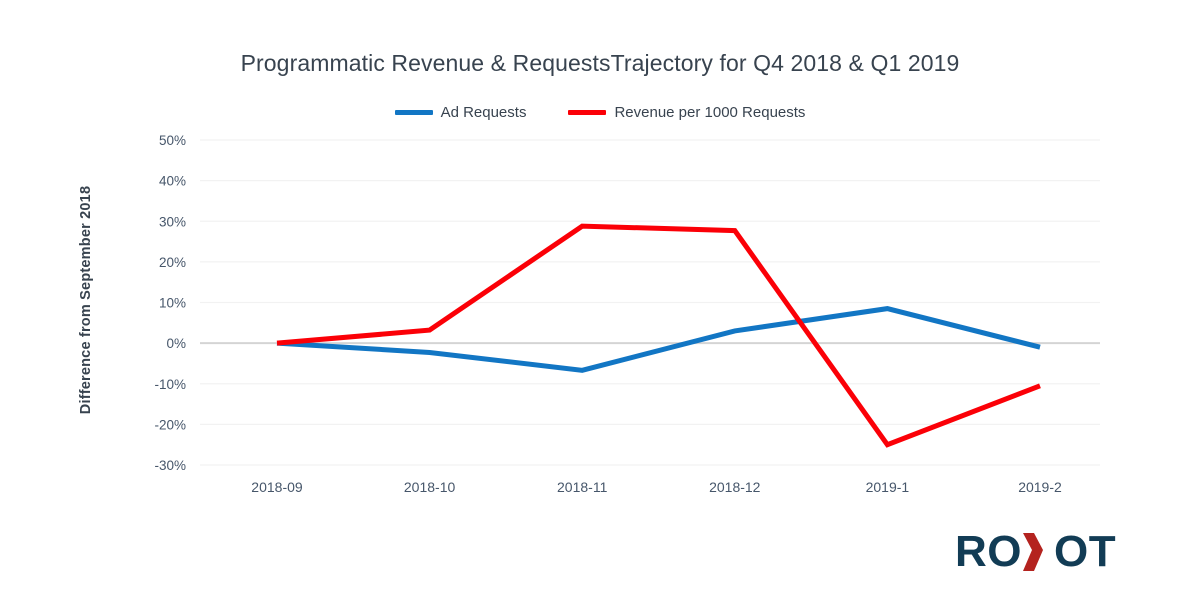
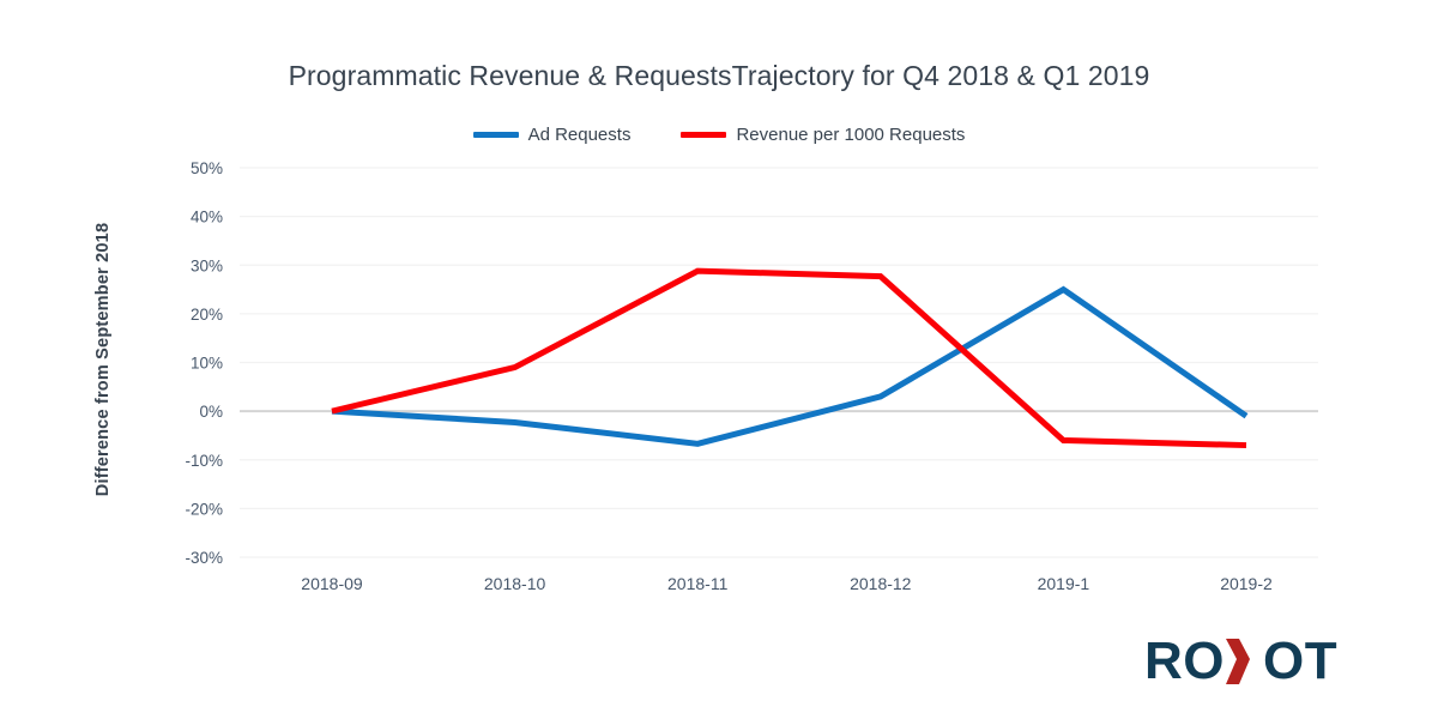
Revenue per 1000 Requests/2018-10: 3% -> 9%
Ad Requests/2019-1: 8% -> 25%
Revenue per 1000 Requests/2019-1: -25% -> -6%
Revenue per 1000 Requests/2019-2: -10% -> -7%
